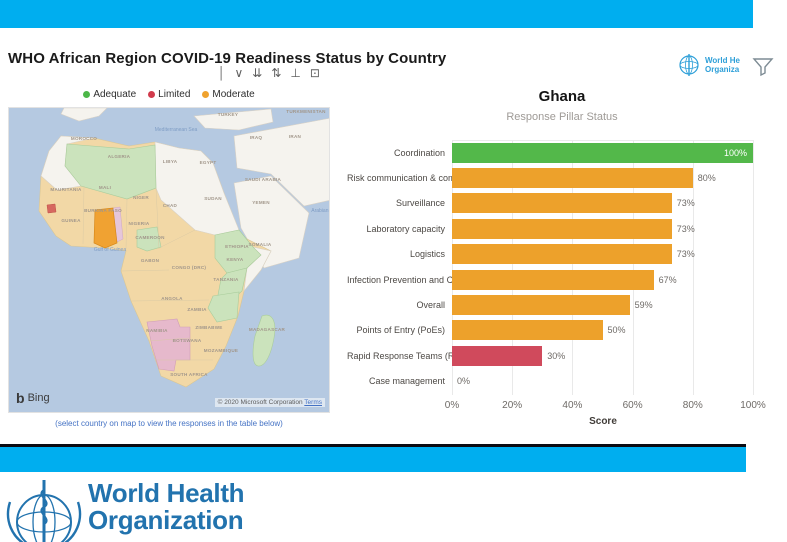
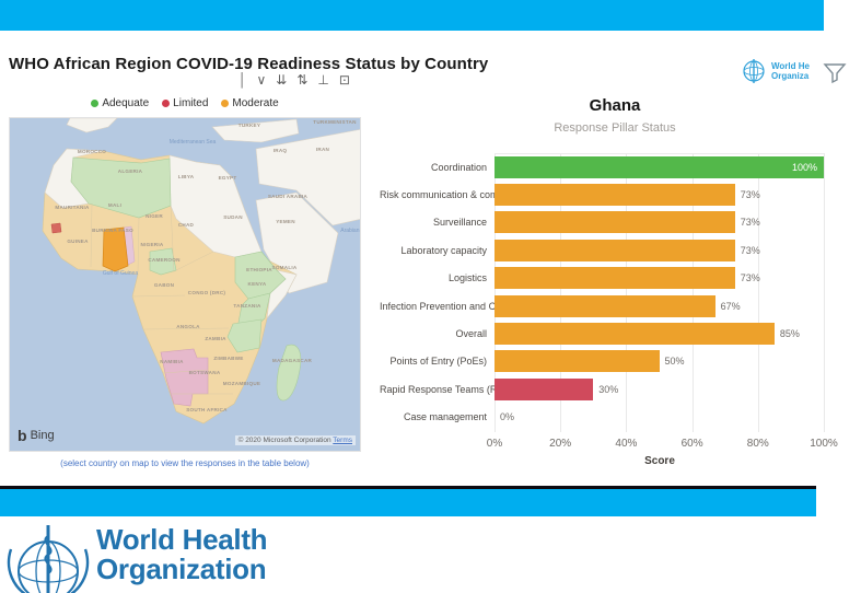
Risk communication & comm...: 80% -> 73%
Overall: 59% -> 85%
